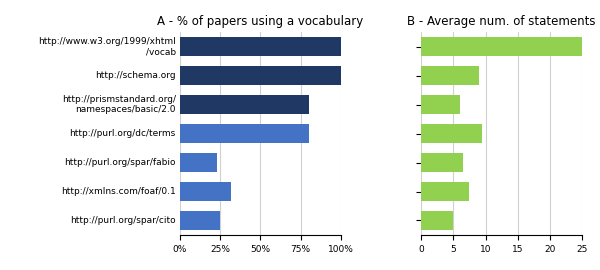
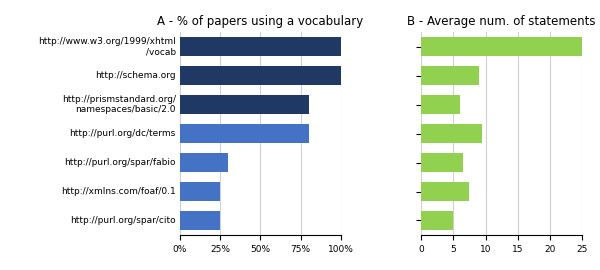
A - % of papers using a vocabulary/http://purl.org/spar/fabio: 23% -> 30%
A - % of papers using a vocabulary/http://xmlns.com/foaf/0.1: 32% -> 25%
